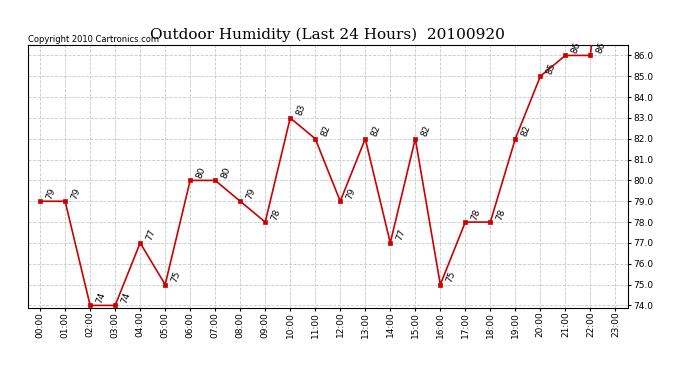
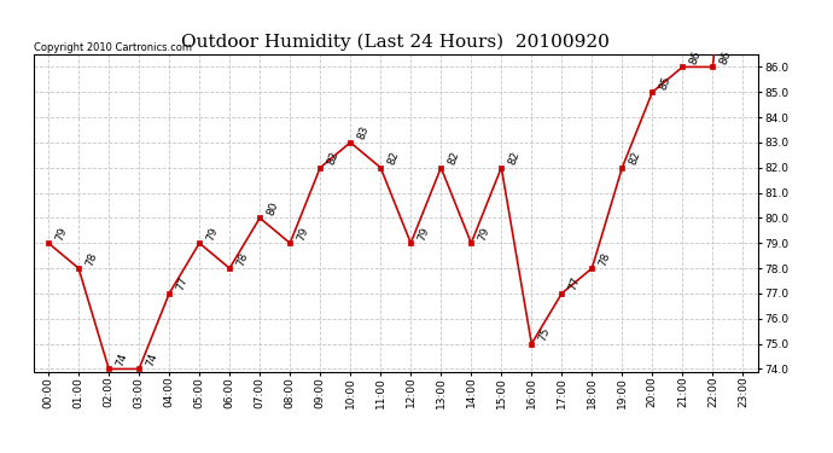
01:00: 79 -> 78
05:00: 75 -> 79
06:00: 80 -> 78
09:00: 78 -> 82
14:00: 77 -> 79
17:00: 78 -> 77
